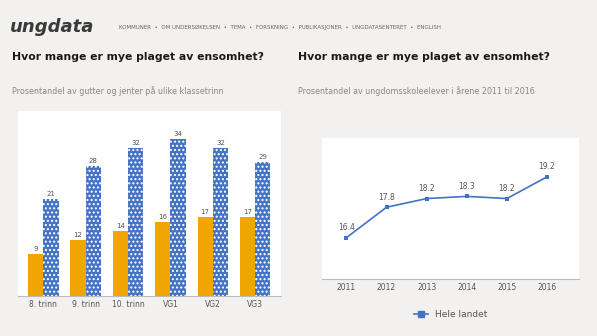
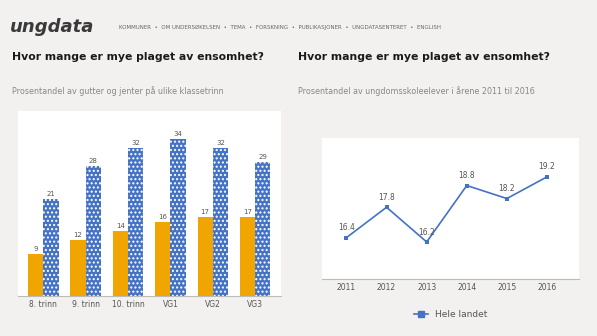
2013: 18.2 -> 16.2
2014: 18.3 -> 18.8
